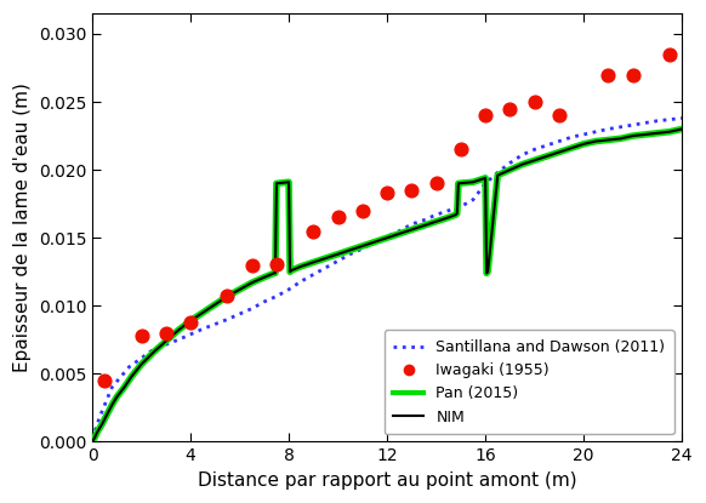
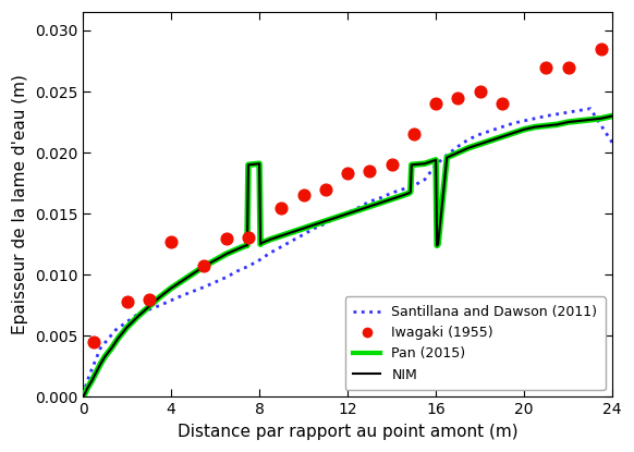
Iwagaki (1955)/4: 0.0088 -> 0.0127
Santillana and Dawson (2011)/24: 0.0238 -> 0.0208
